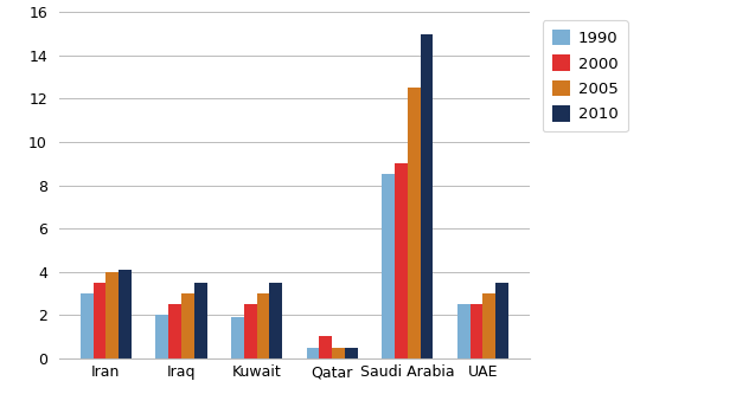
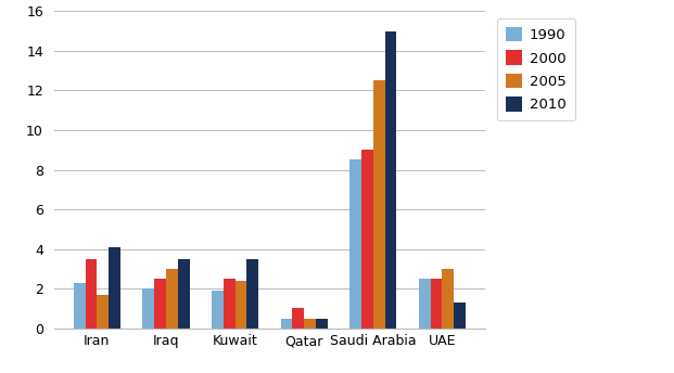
1990/Iran: 3.0 -> 2.3
2005/Iran: 4.0 -> 1.7
2005/Kuwait: 3.0 -> 2.4
2010/UAE: 3.5 -> 1.3
